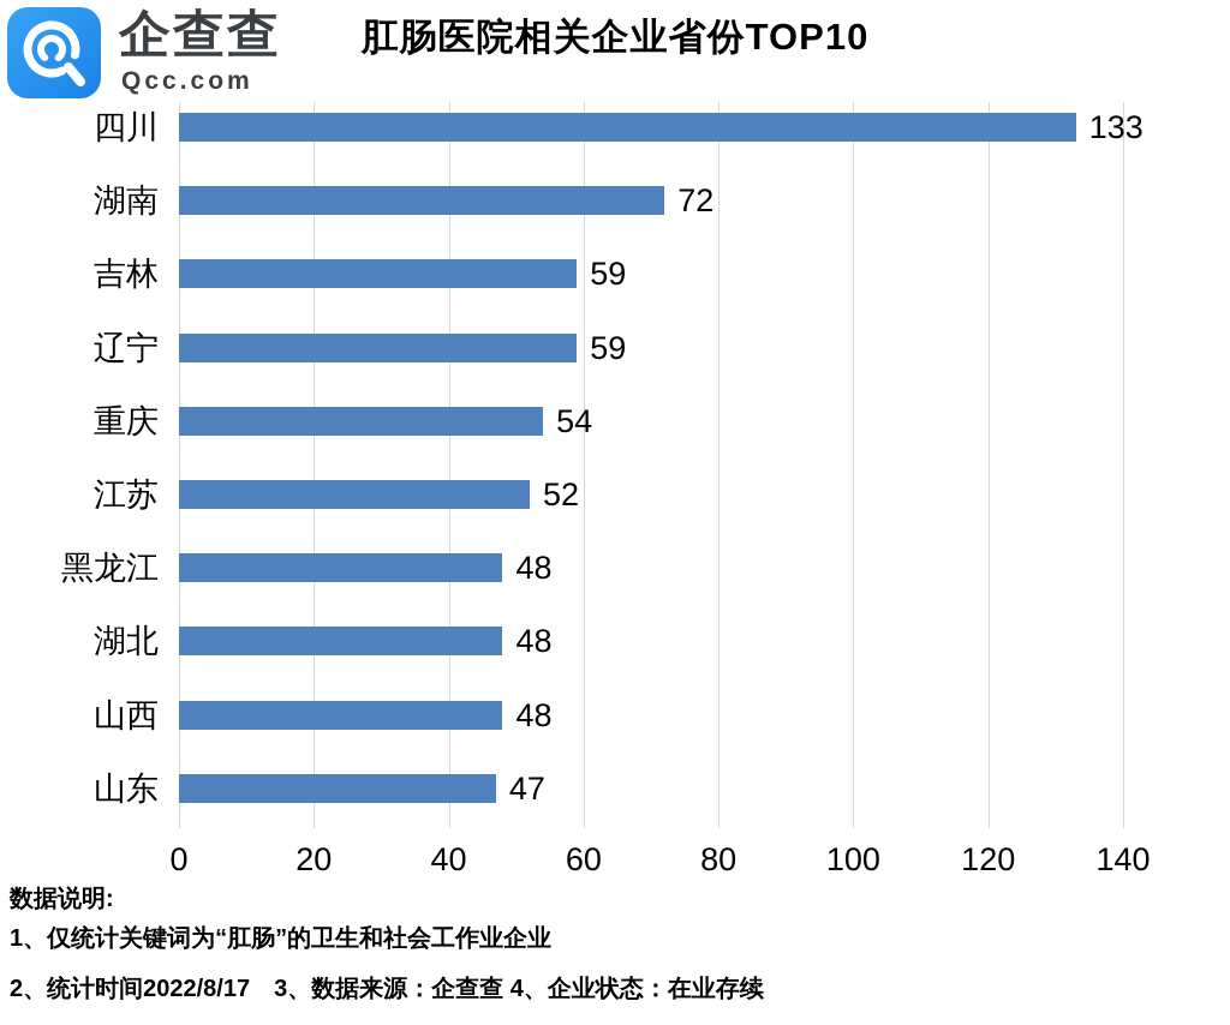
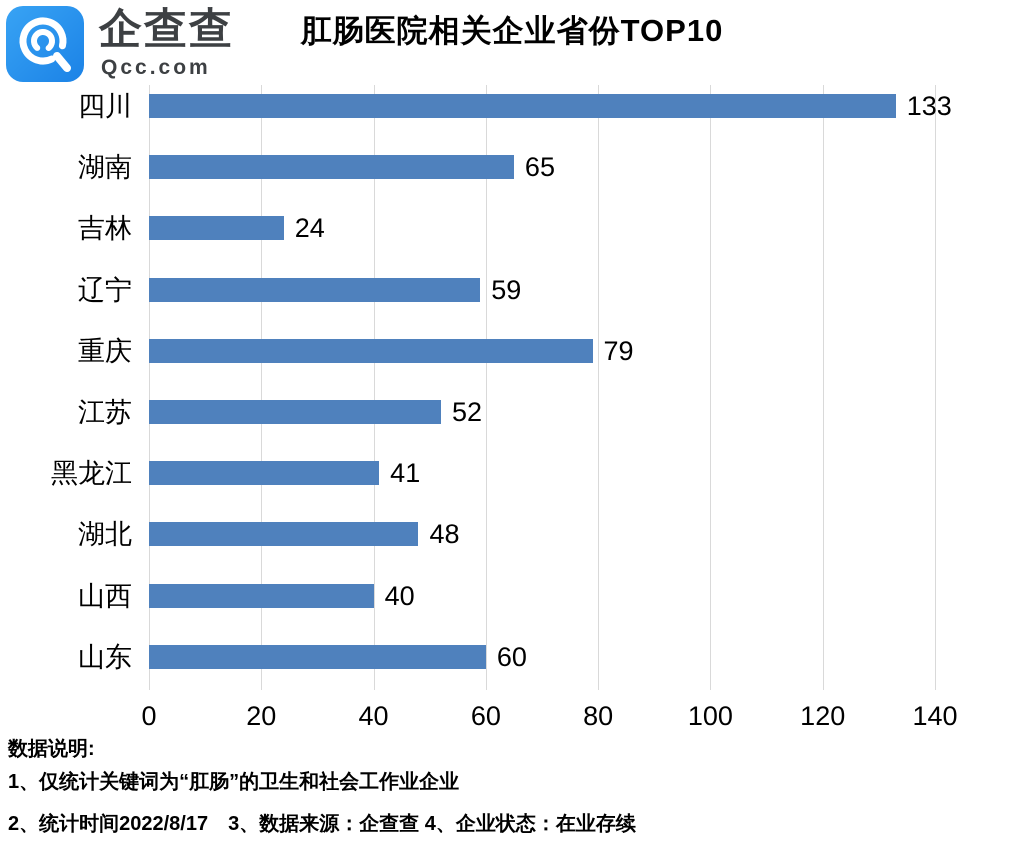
湖南: 72 -> 65
吉林: 59 -> 24
重庆: 54 -> 79
黑龙江: 48 -> 41
山西: 48 -> 40
山东: 47 -> 60
